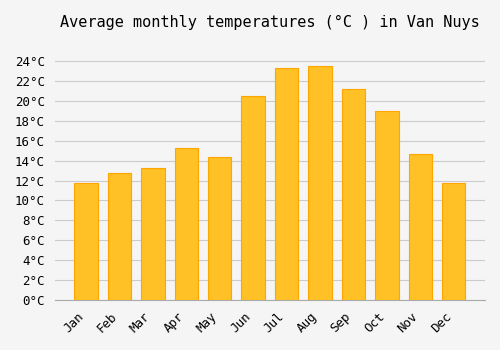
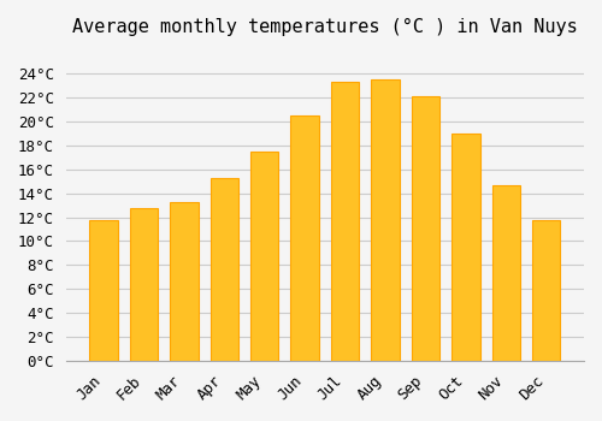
May: 14.4°C -> 17.5°C
Sep: 21.2°C -> 22.1°C
